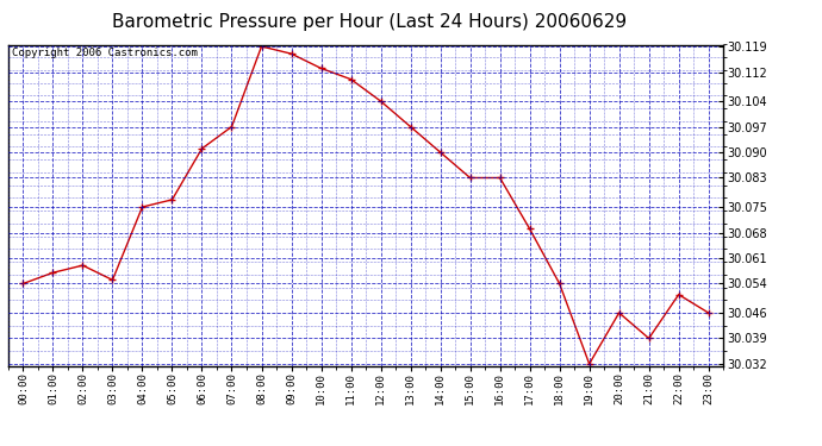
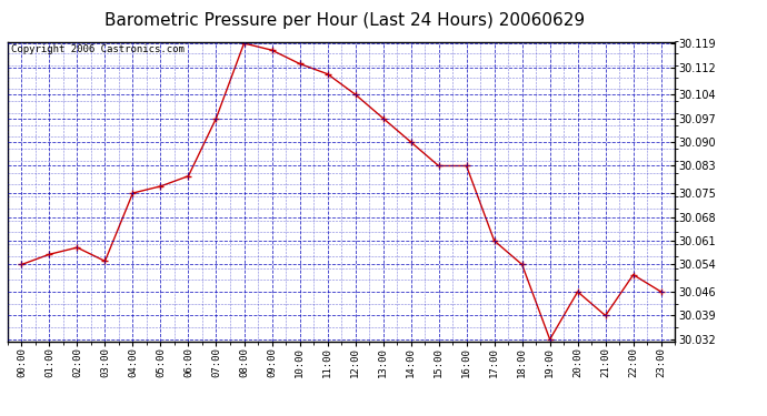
06:00: 30.091 -> 30.080
17:00: 30.069 -> 30.061
